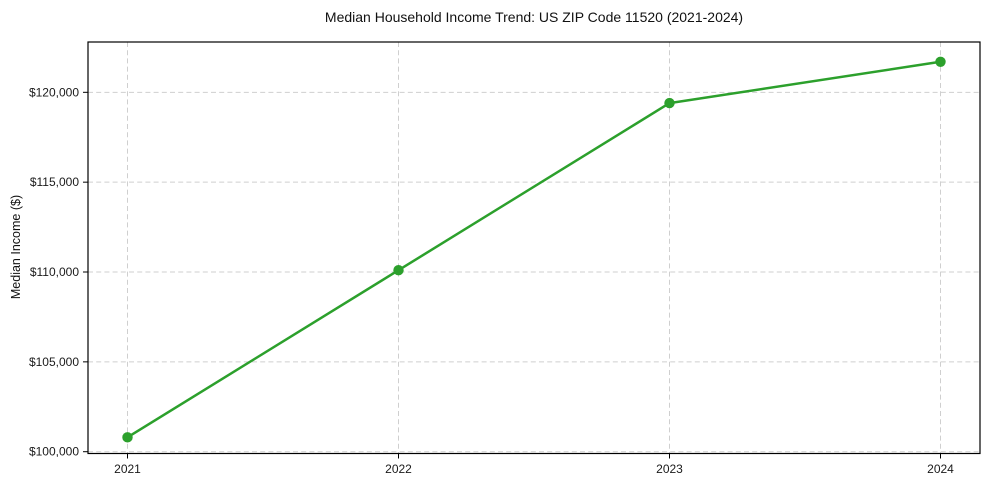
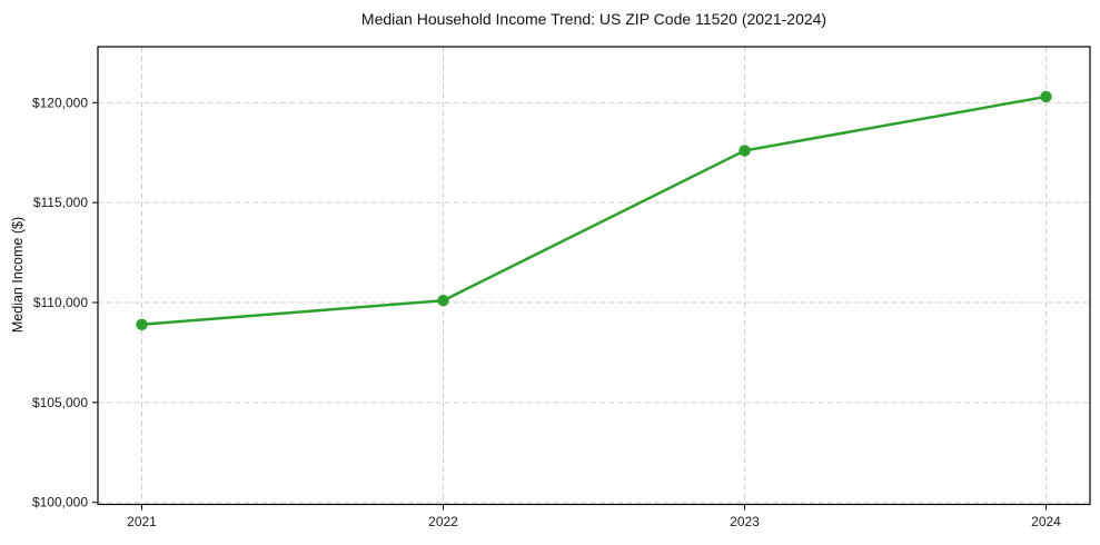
2021: $100800 -> $108900
2023: $119400 -> $117600
2024: $121700 -> $120300
